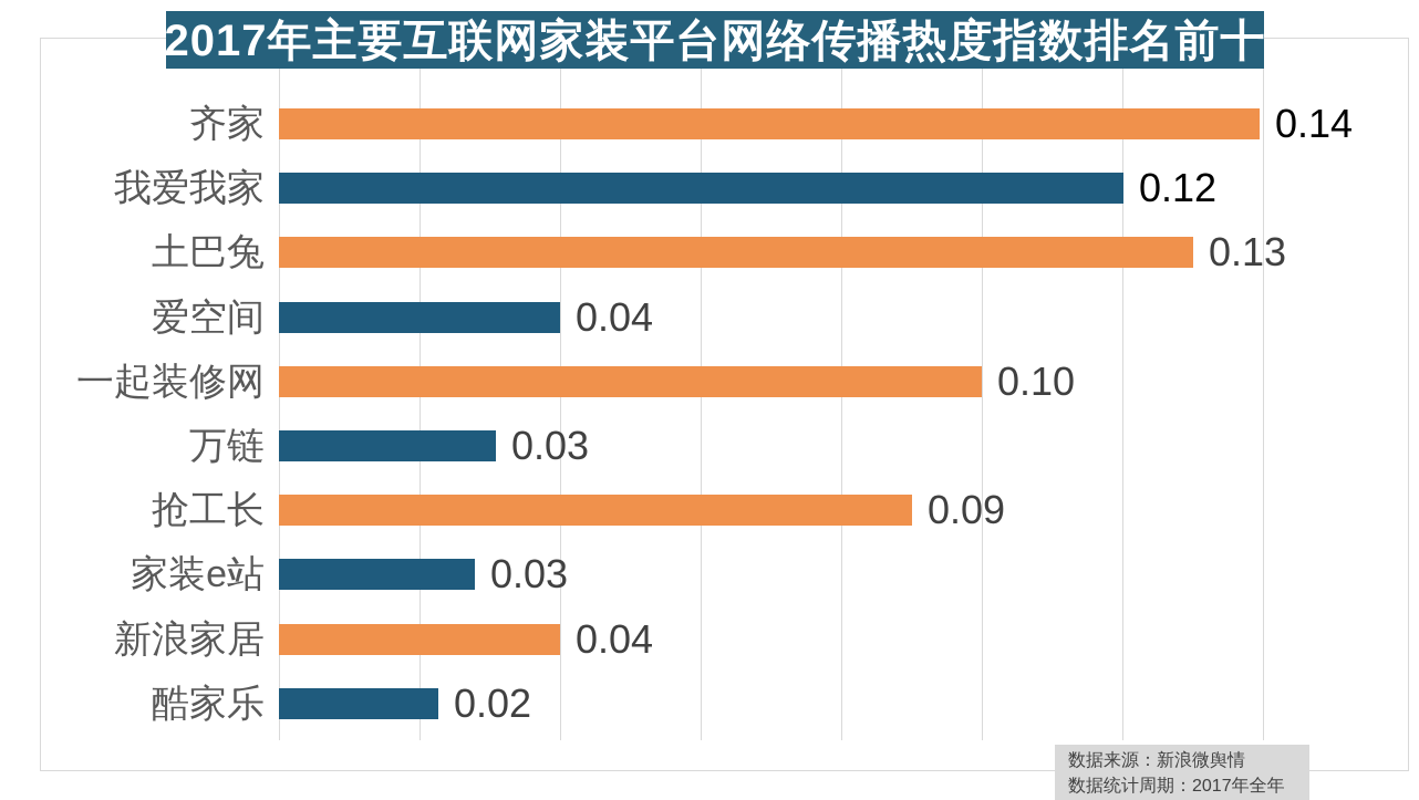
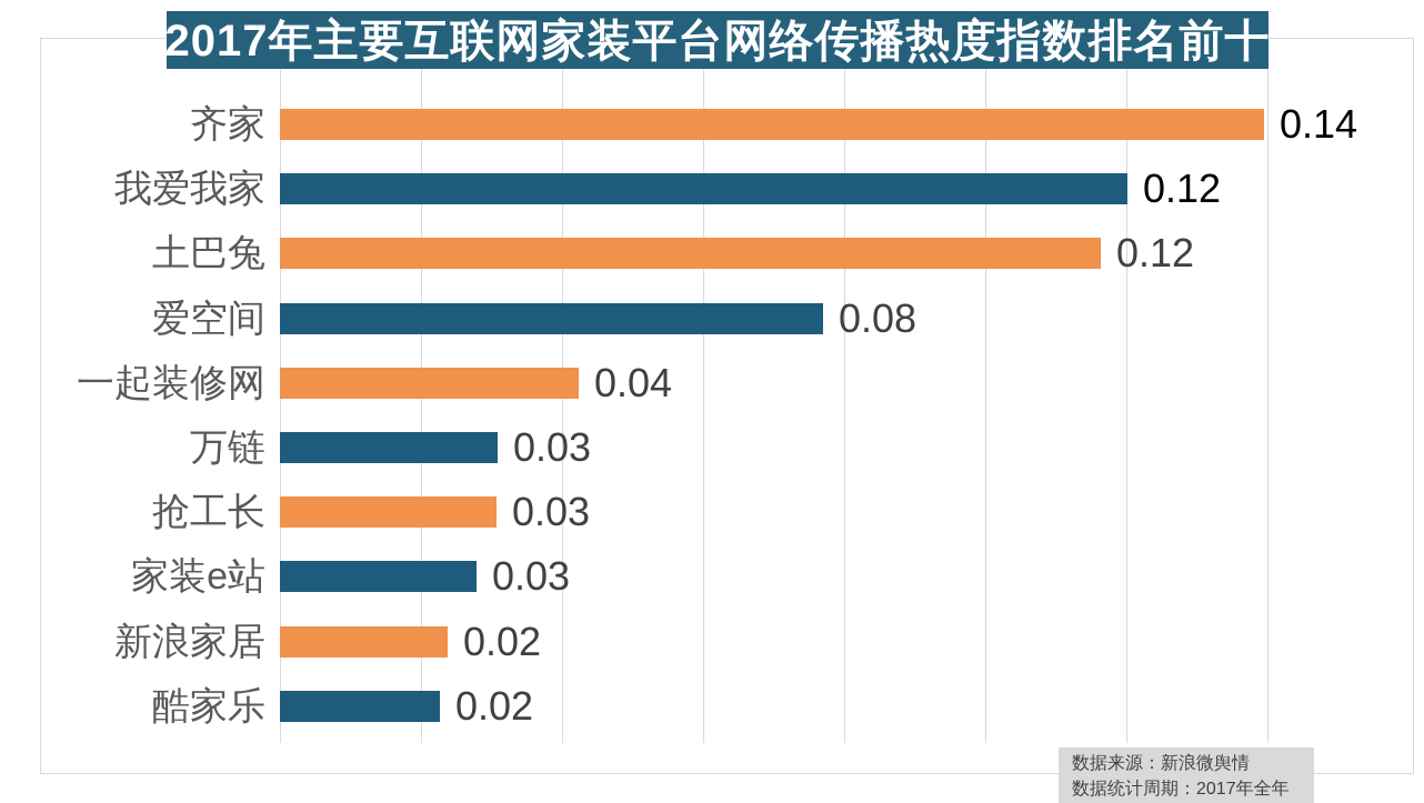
土巴兔: 0.13 -> 0.12
爱空间: 0.04 -> 0.08
一起装修网: 0.10 -> 0.04
抢工长: 0.09 -> 0.03
新浪家居: 0.04 -> 0.02
